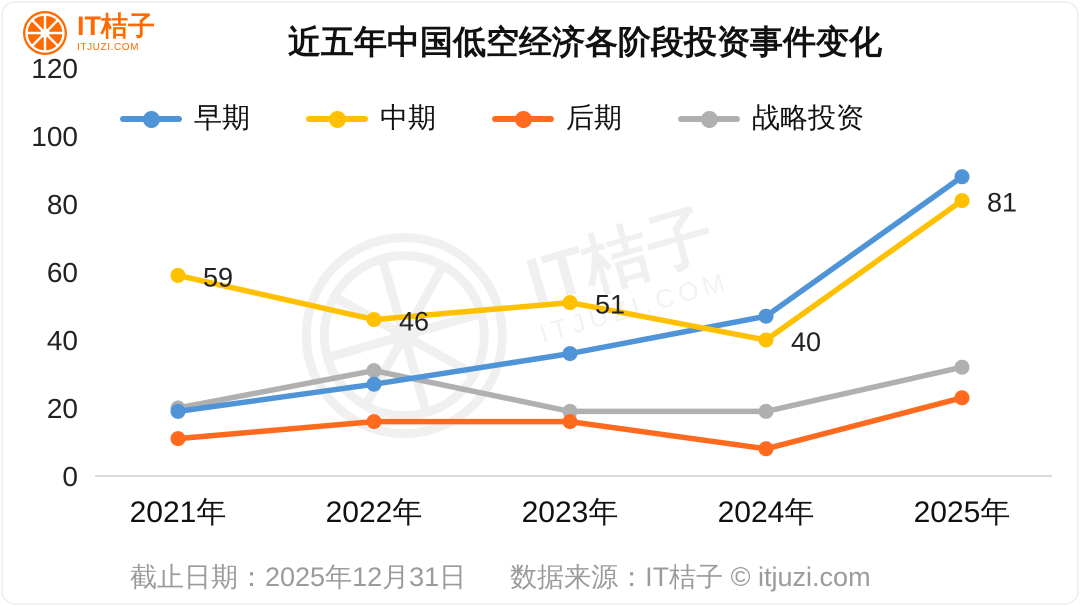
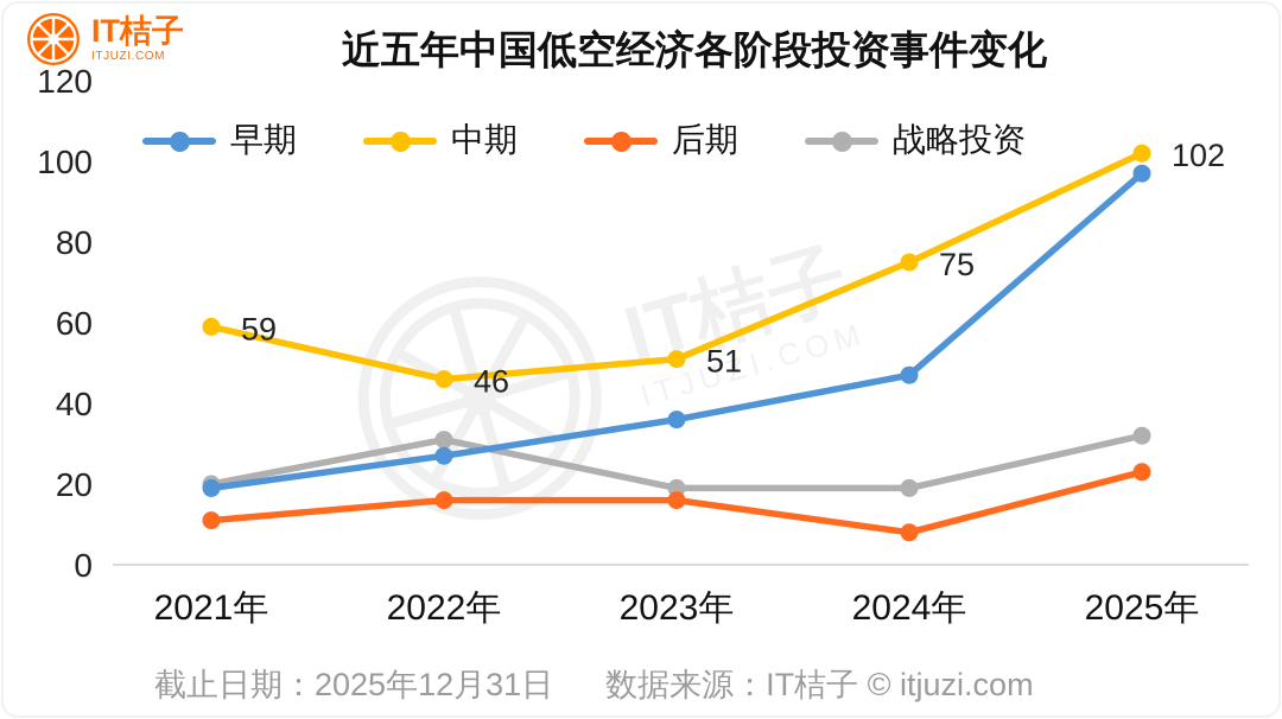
中期/2024年: 40 -> 75
早期/2025年: 88 -> 97
中期/2025年: 81 -> 102
